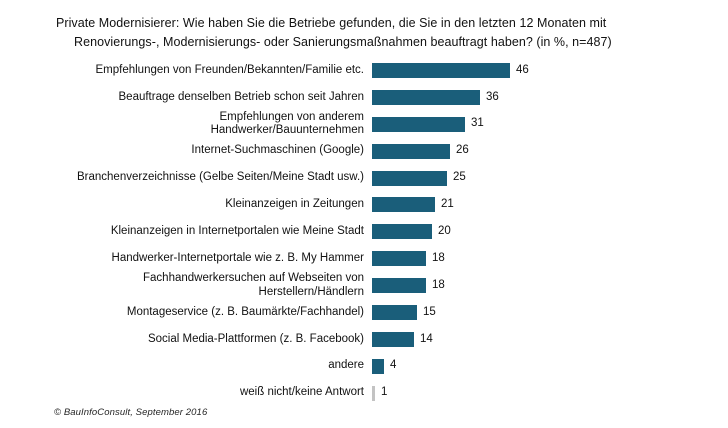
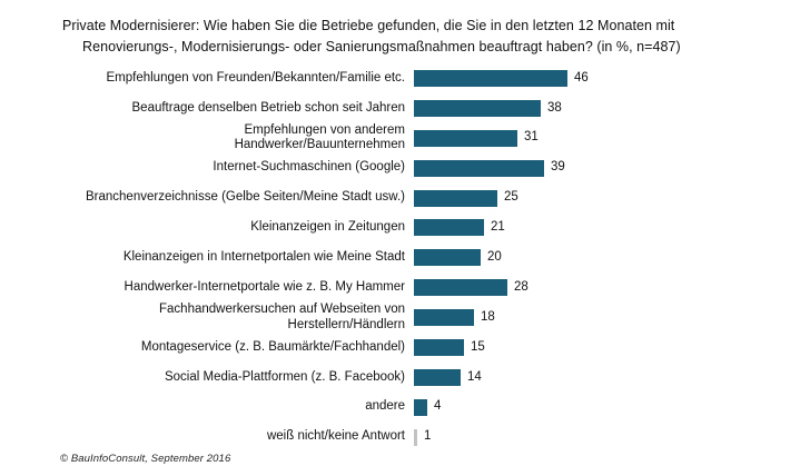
Beauftrage denselben Betrieb schon seit Jahren: 36 -> 38
Internet-Suchmaschinen (Google): 26 -> 39
Handwerker-Internetportale wie z. B. My Hammer: 18 -> 28
